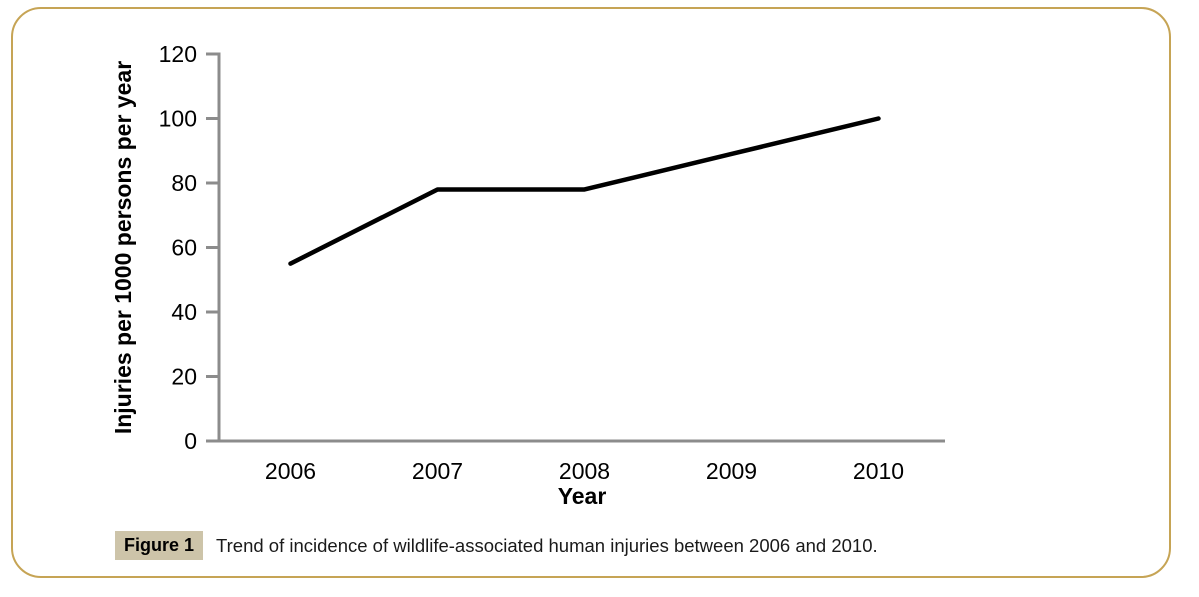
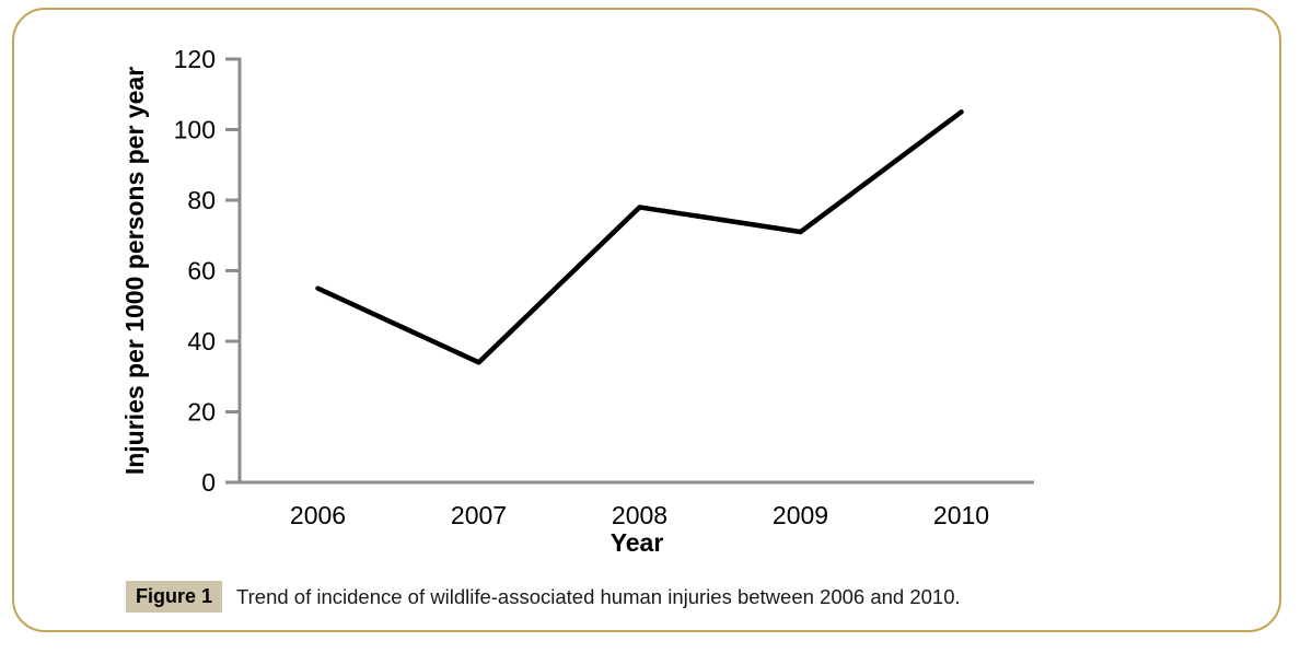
2007: 78 -> 34
2009: 89 -> 71
2010: 100 -> 105
